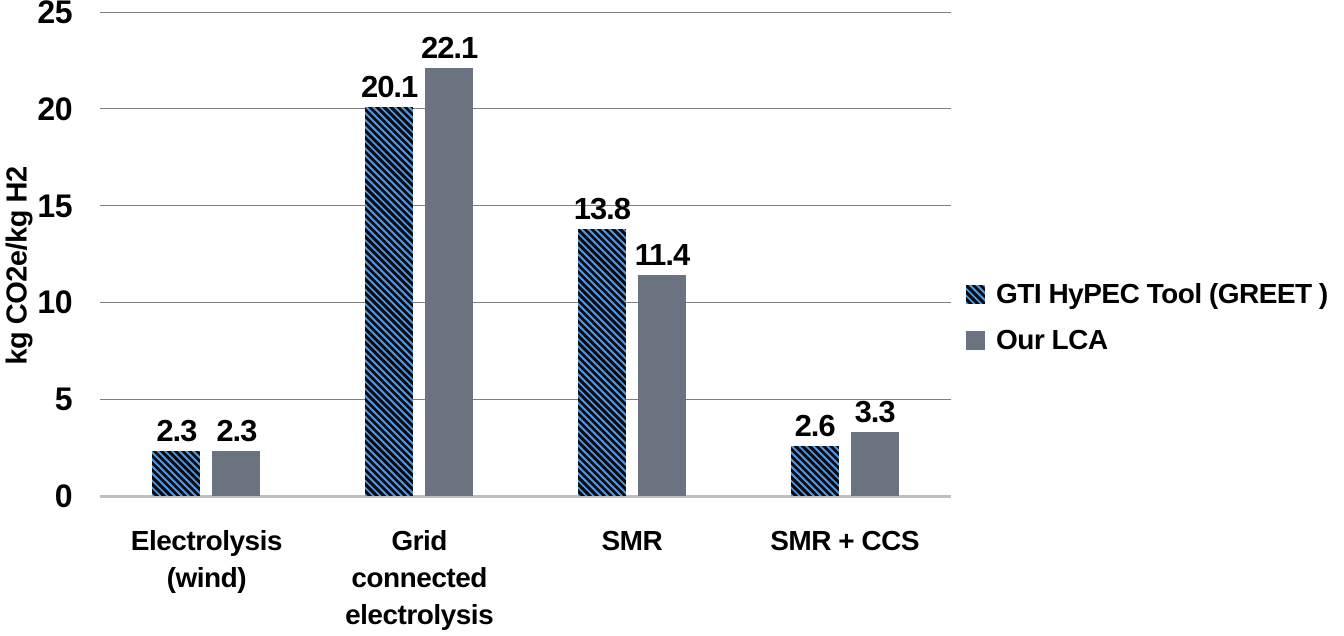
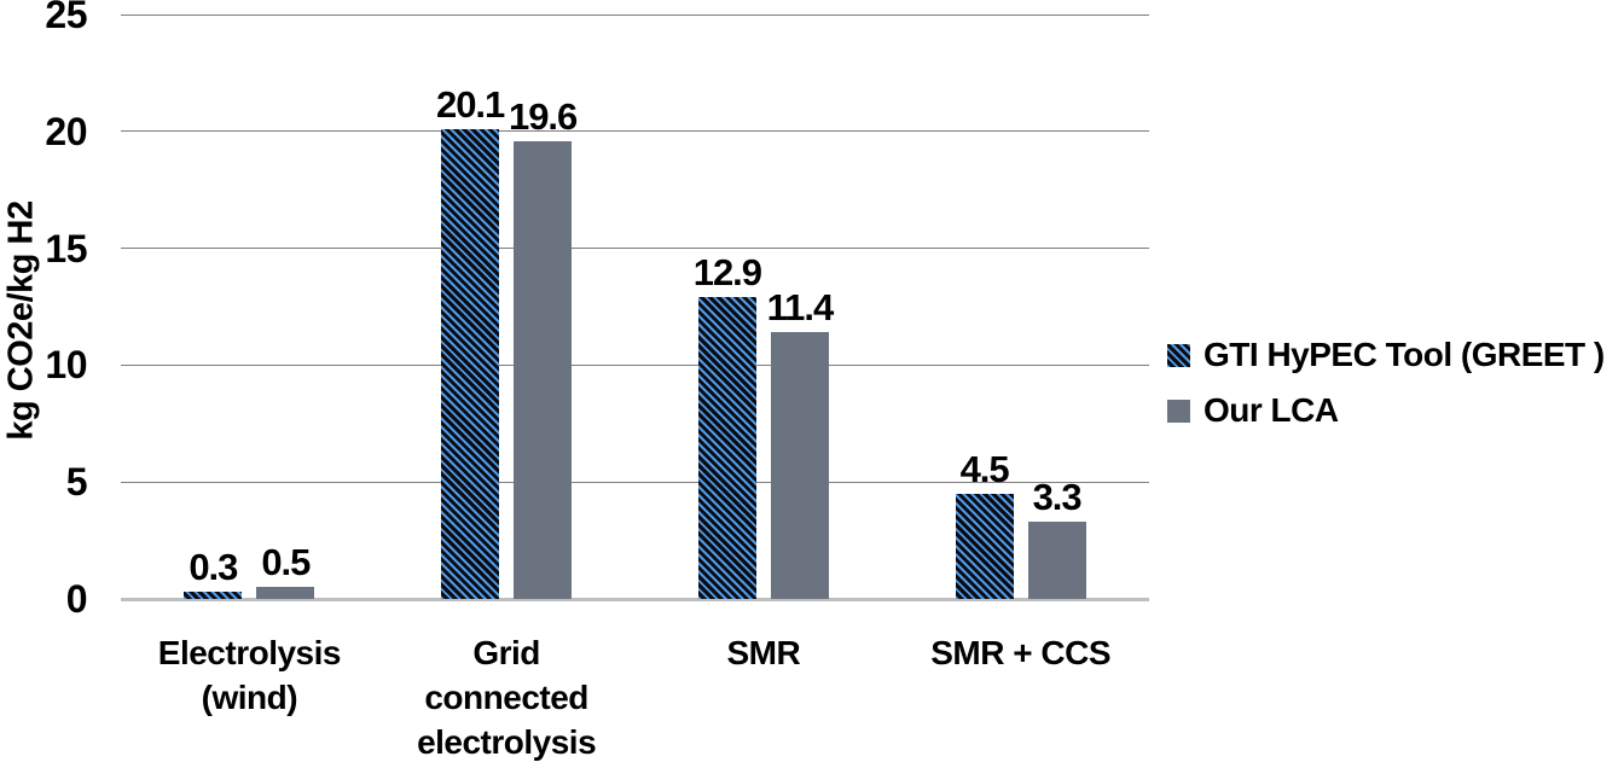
GTI HyPEC Tool (GREET )/Electrolysis (wind): 2.3 -> 0.3
Our LCA/Electrolysis (wind): 2.3 -> 0.5
Our LCA/Grid connected electrolysis: 22.1 -> 19.6
GTI HyPEC Tool (GREET )/SMR: 13.8 -> 12.9
GTI HyPEC Tool (GREET )/SMR + CCS: 2.6 -> 4.5
